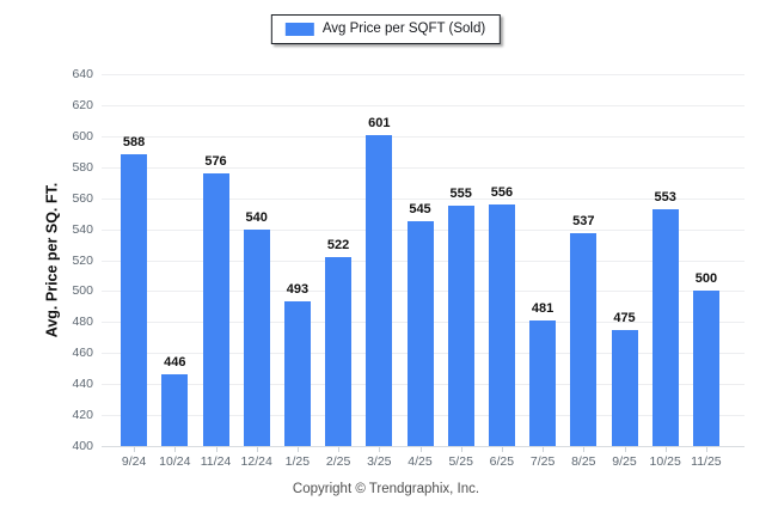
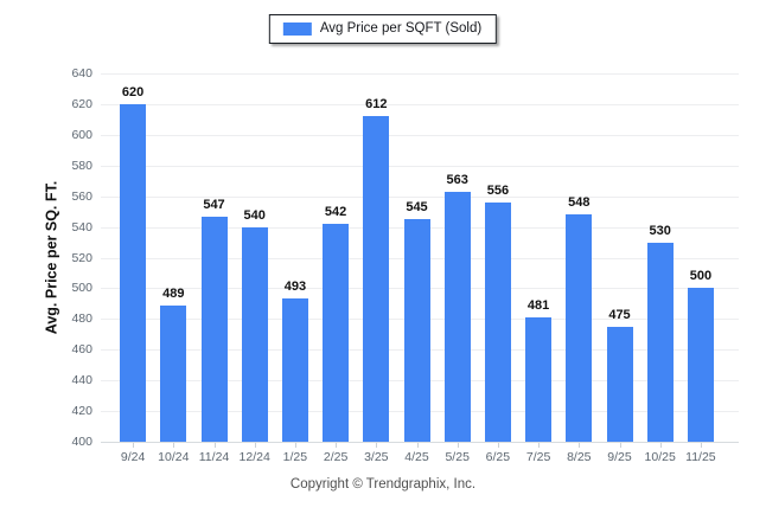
9/24: 588 -> 620
10/24: 446 -> 489
11/24: 576 -> 547
2/25: 522 -> 542
3/25: 601 -> 612
5/25: 555 -> 563
8/25: 537 -> 548
10/25: 553 -> 530
